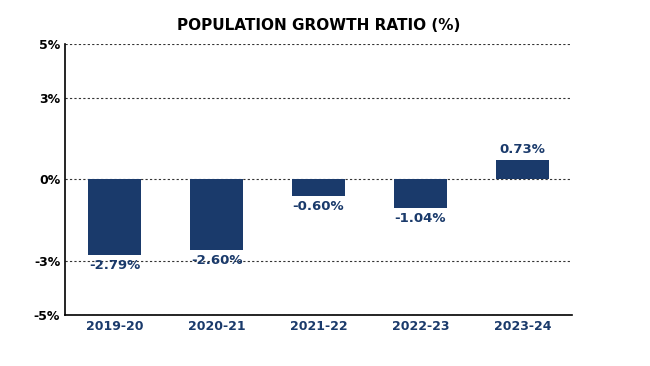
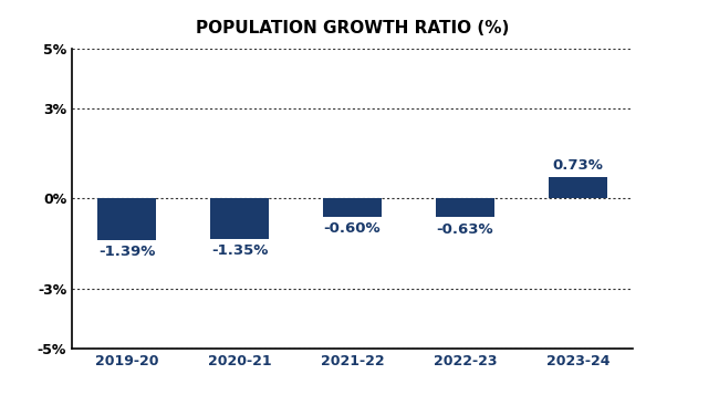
2019-20: -2.79% -> -1.39%
2020-21: -2.60% -> -1.35%
2022-23: -1.04% -> -0.63%
